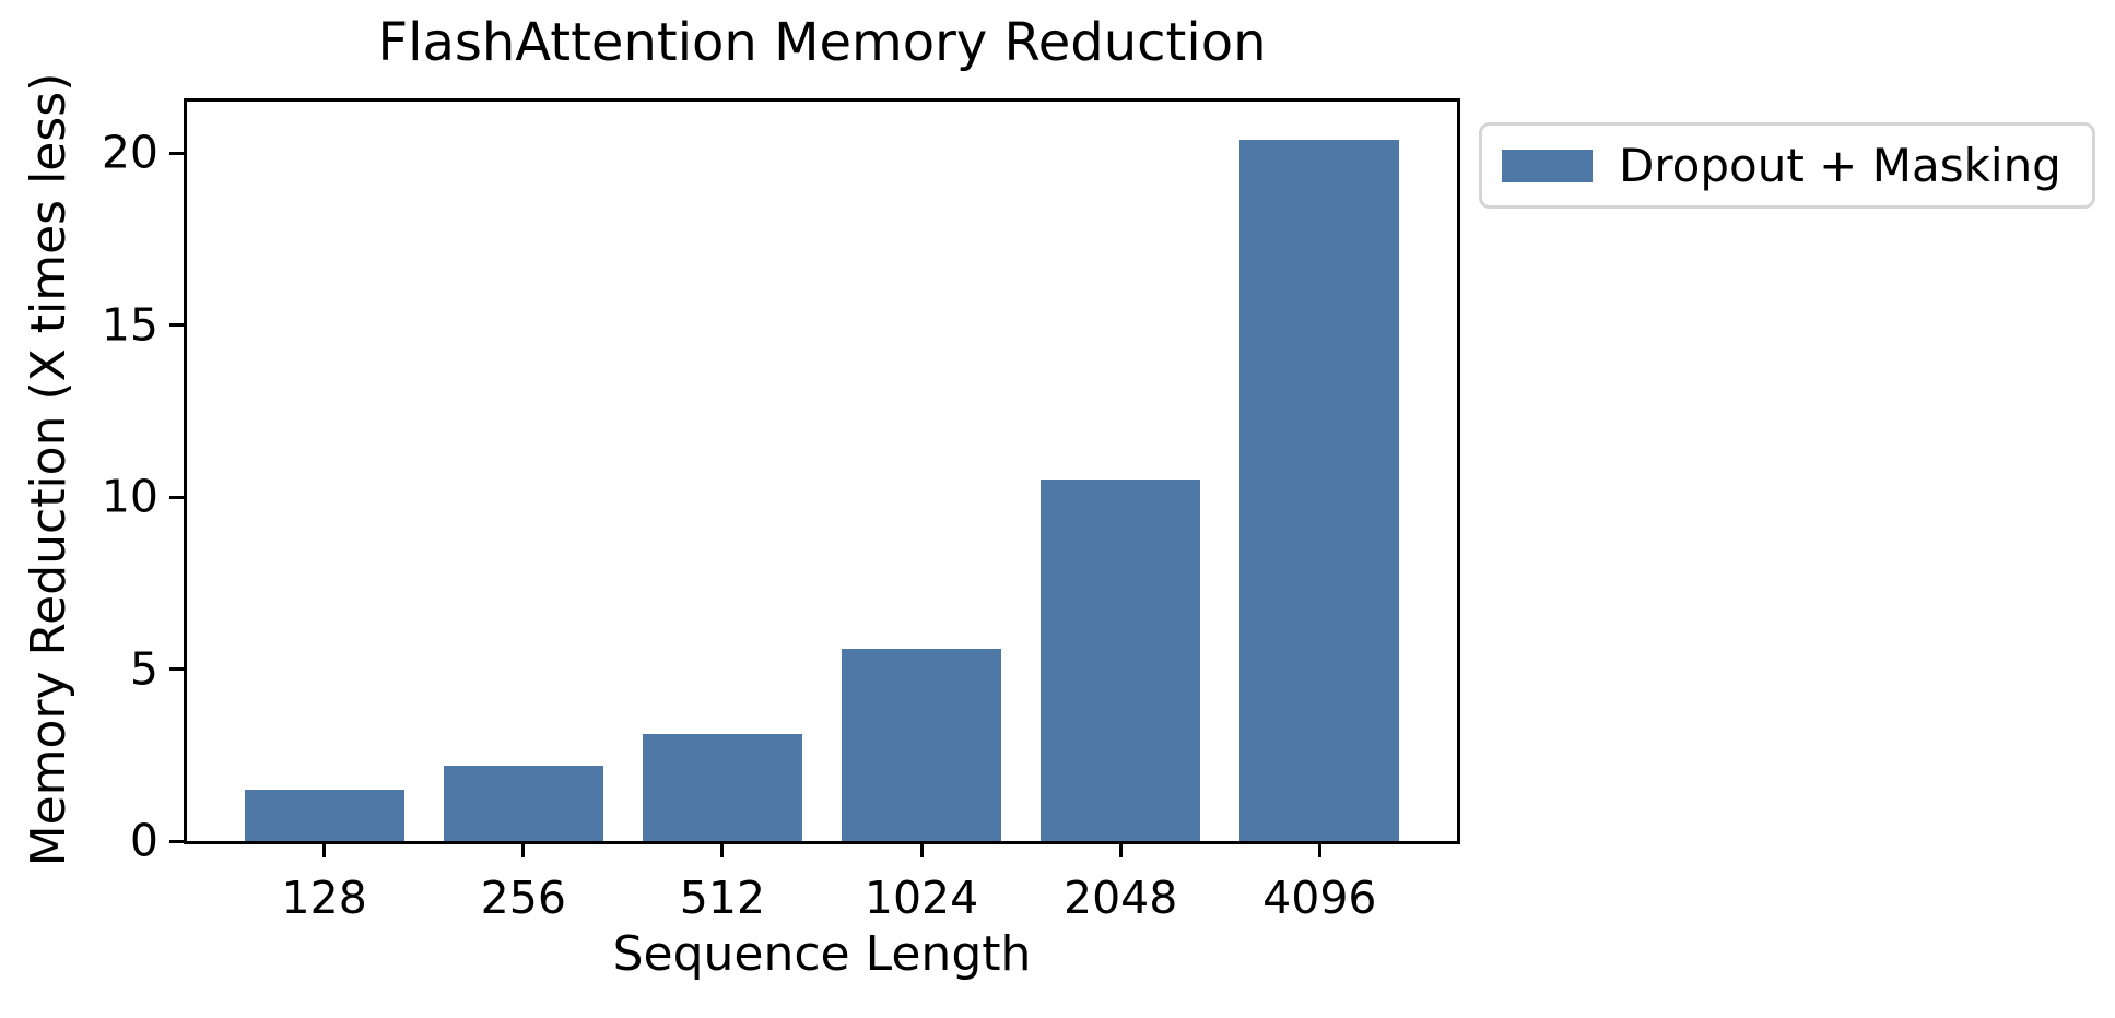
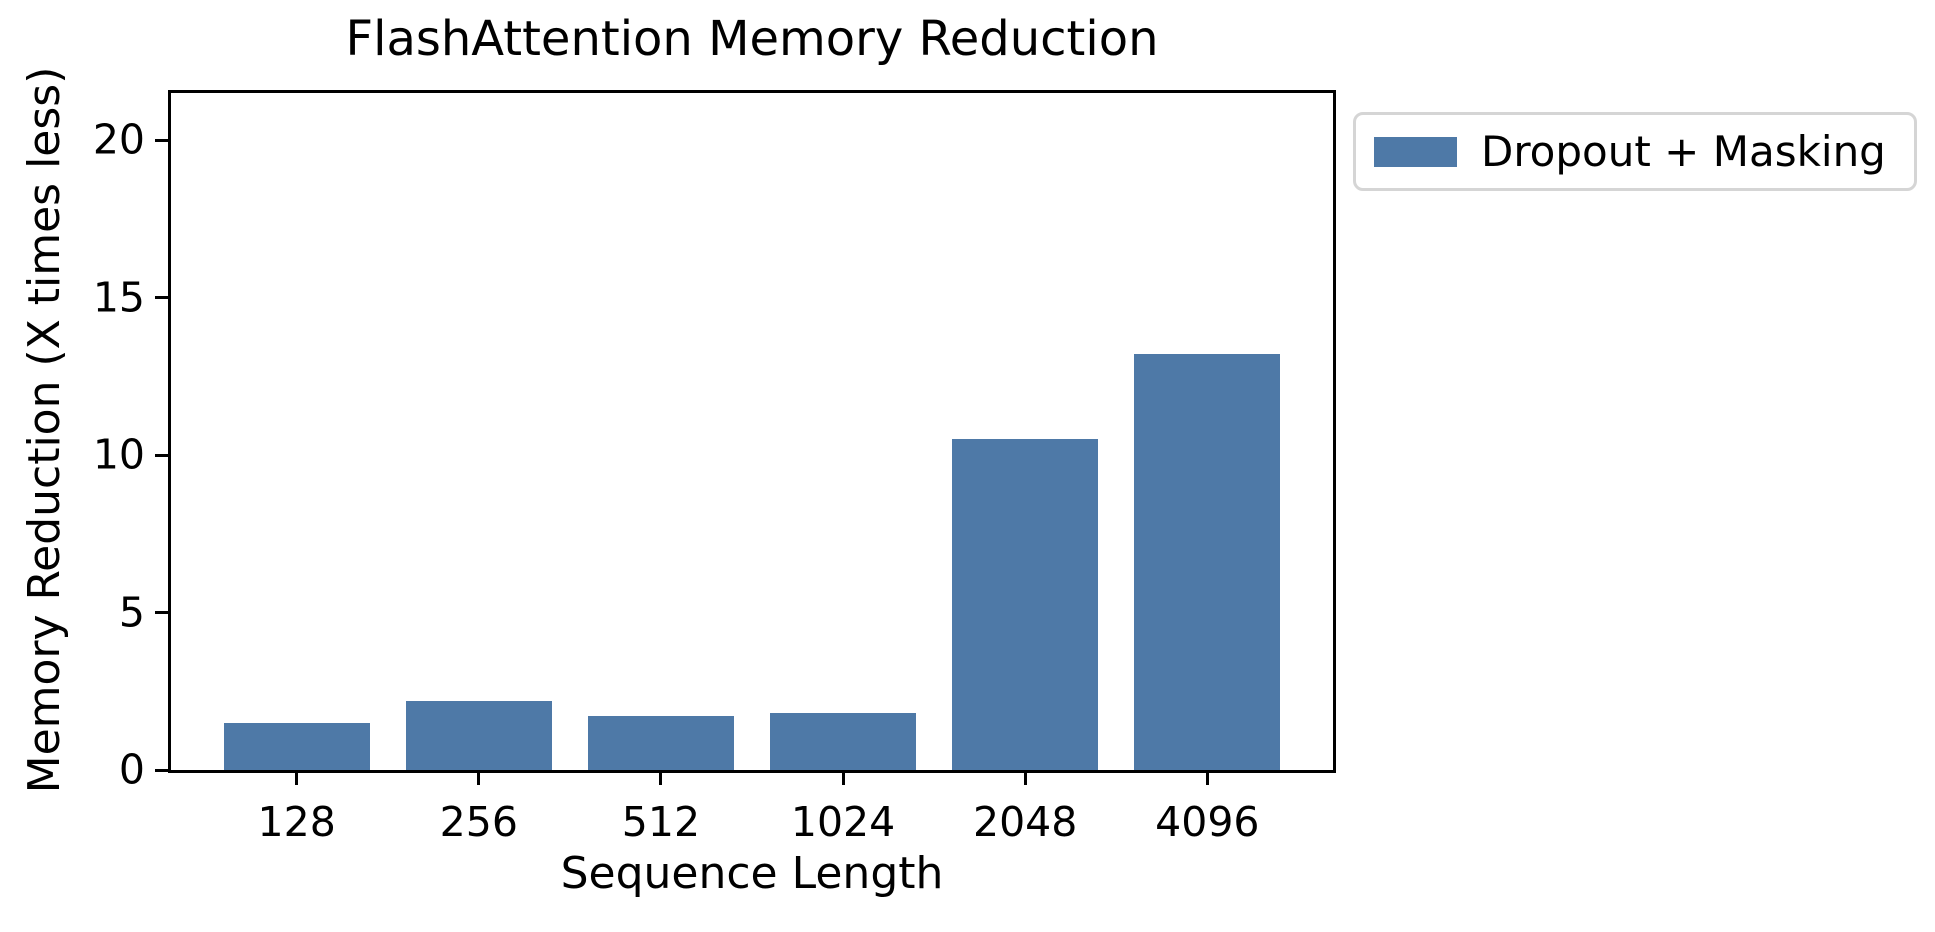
512: 3.1 -> 1.7
1024: 5.6 -> 1.8
4096: 20.4 -> 13.2
